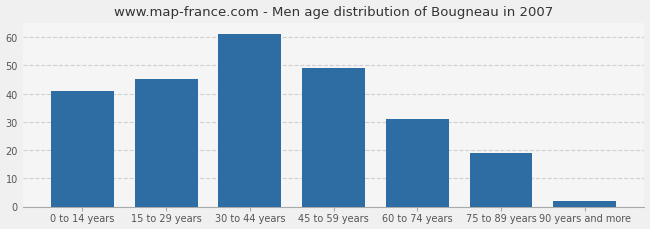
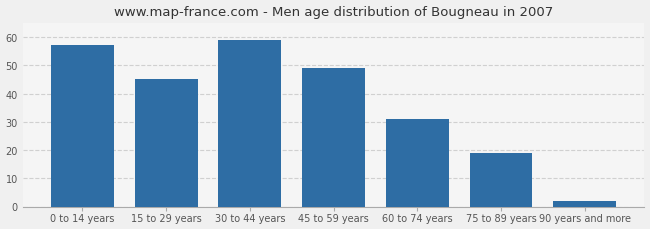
0 to 14 years: 41 -> 57
30 to 44 years: 61 -> 59
